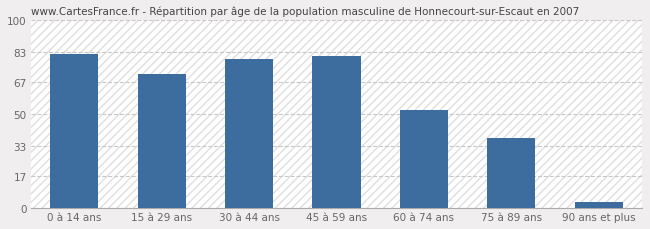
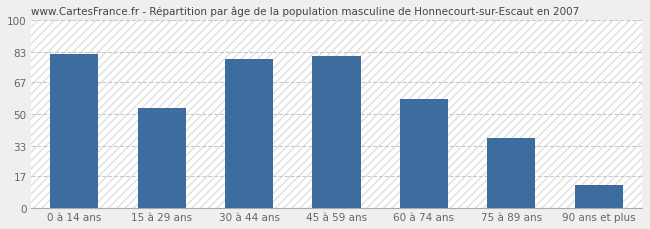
15 à 29 ans: 71 -> 53
60 à 74 ans: 52 -> 58
90 ans et plus: 3 -> 12
